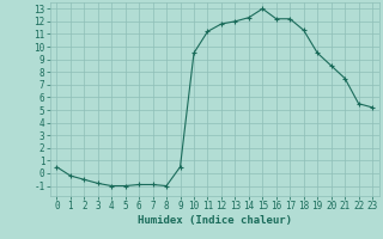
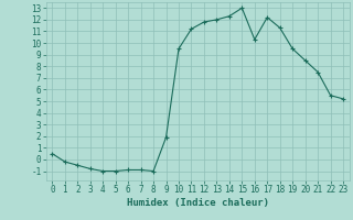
9: 0.5 -> 1.9
16: 12.2 -> 10.3
